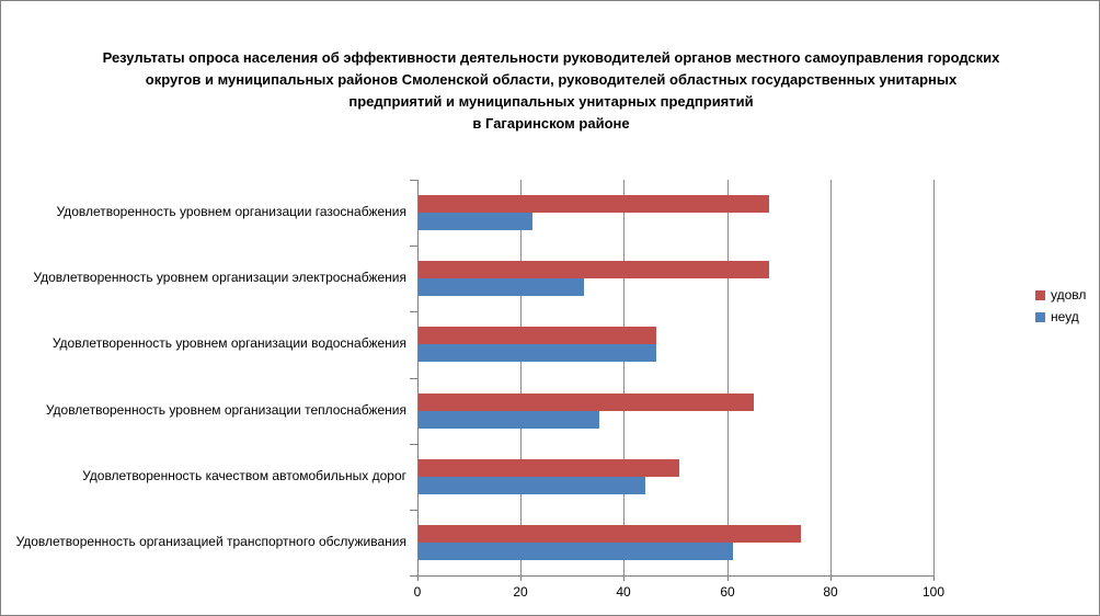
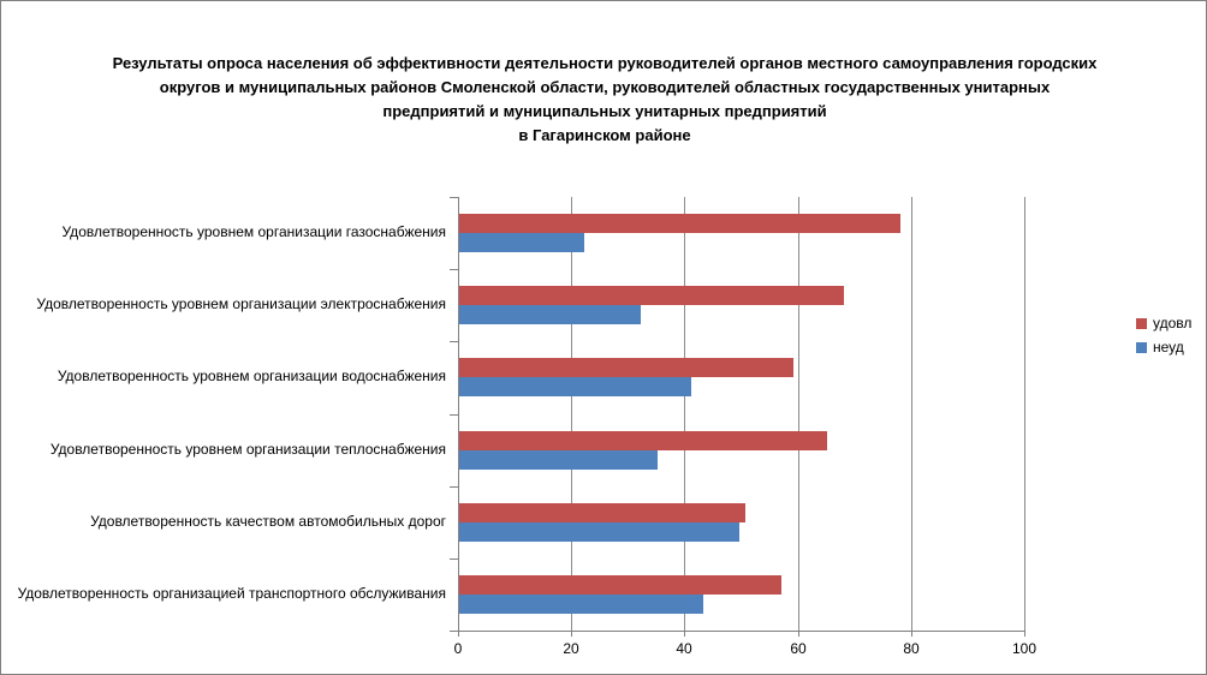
удовл/Удовлетворенность уровнем организации газоснабжения: 68 -> 78
удовл/Удовлетворенность уровнем организации водоснабжения: 46 -> 59
неуд/Удовлетворенность уровнем организации водоснабжения: 46 -> 41
неуд/Удовлетворенность качеством автомобильных дорог: 44 -> 50
удовл/Удовлетворенность организацией транспортного обслуживания: 74 -> 57
неуд/Удовлетворенность организацией транспортного обслуживания: 61 -> 43
